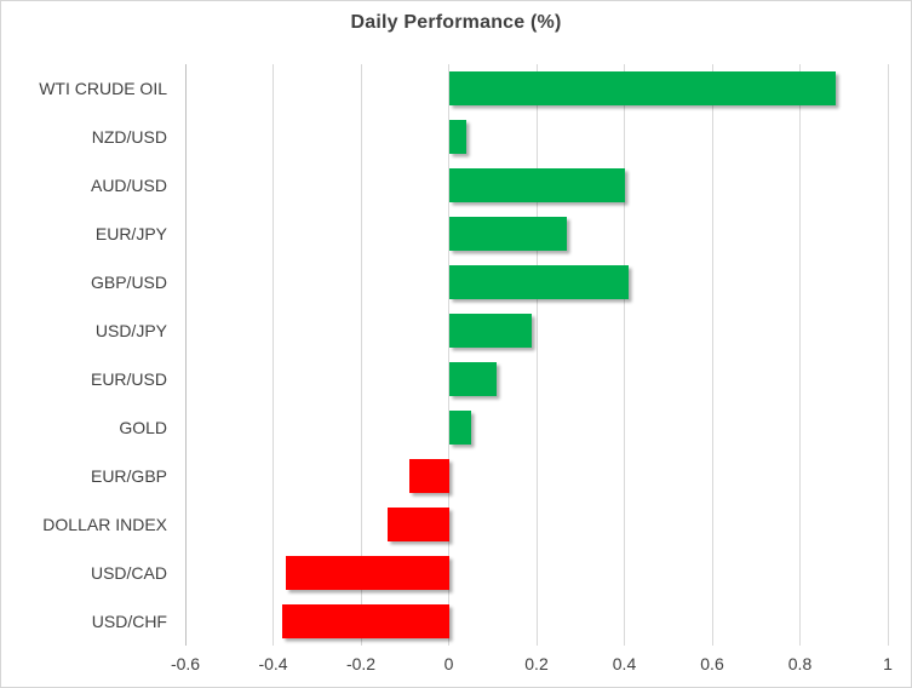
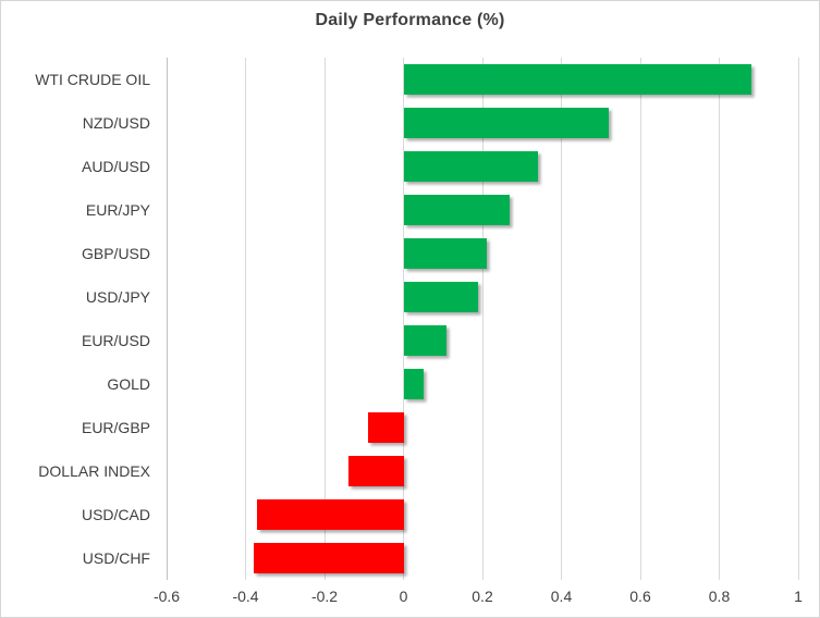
NZD/USD: 0.04 -> 0.52
AUD/USD: 0.40 -> 0.34
GBP/USD: 0.41 -> 0.21
